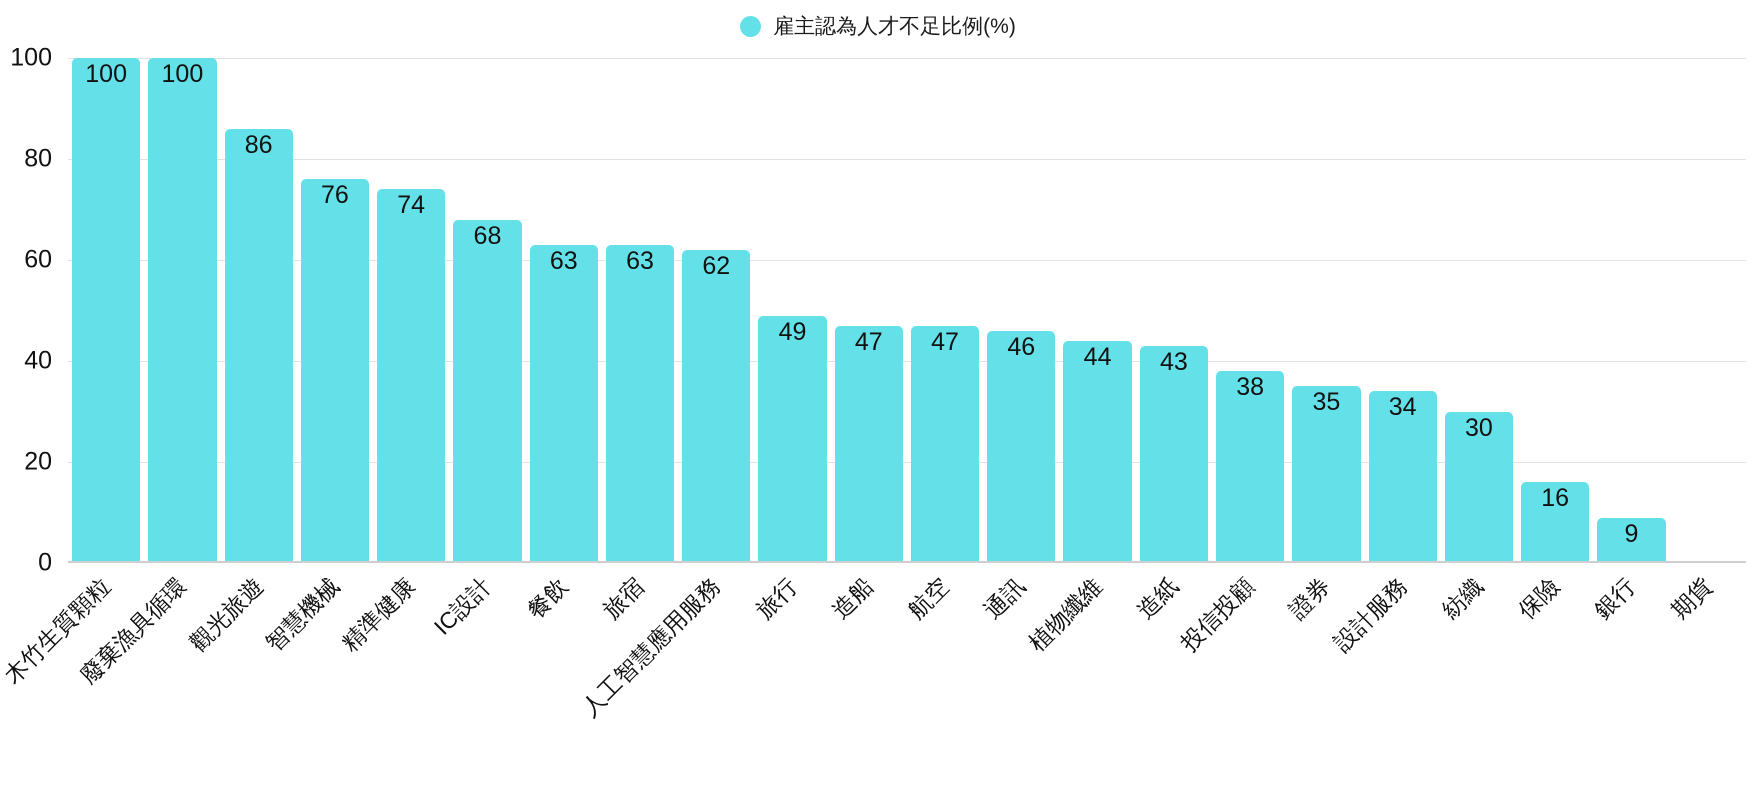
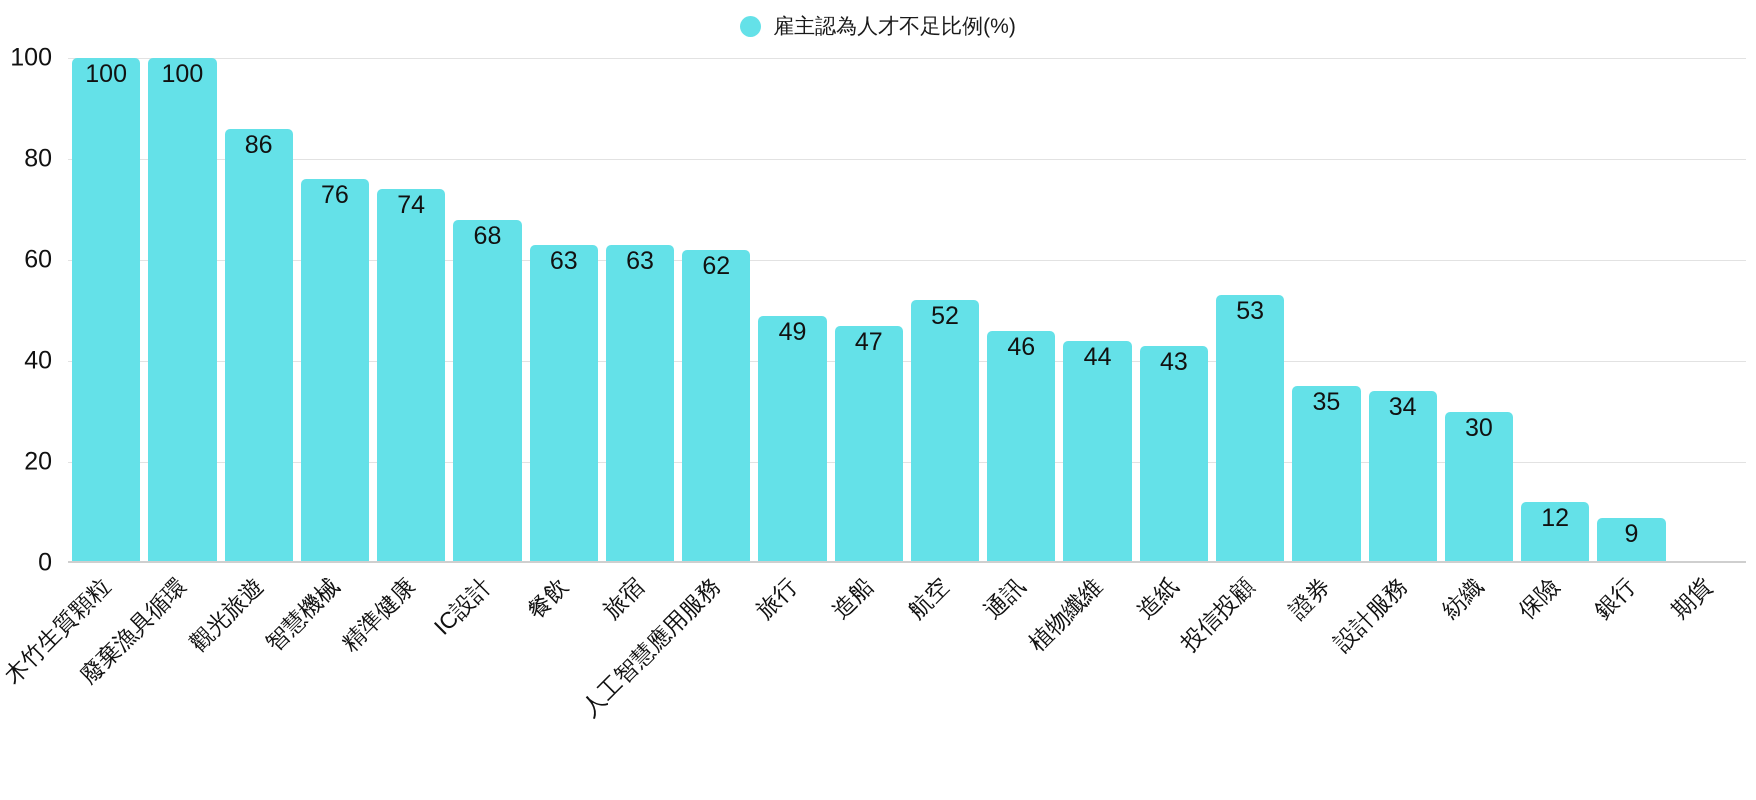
航空: 47 -> 52
投信投顧: 38 -> 53
保險: 16 -> 12
